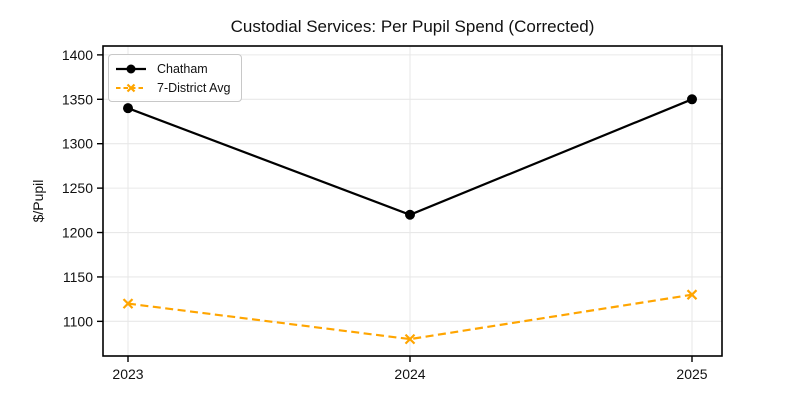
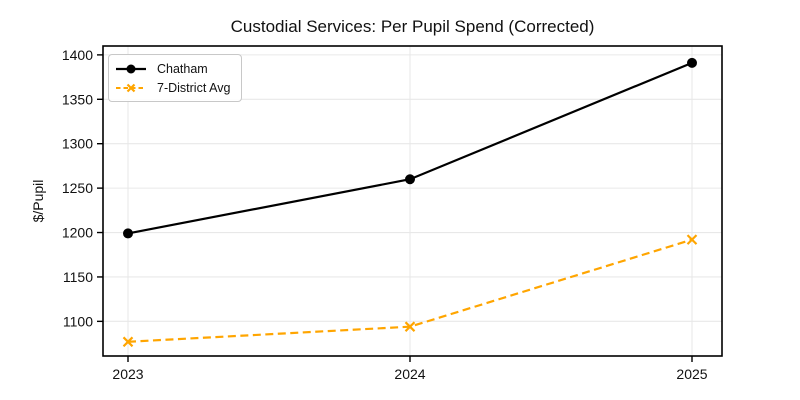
Chatham/2023: 1340 -> 1200
7-District Avg/2023: 1120 -> 1080
Chatham/2024: 1220 -> 1260
7-District Avg/2024: 1080 -> 1090
Chatham/2025: 1350 -> 1390
7-District Avg/2025: 1130 -> 1190
